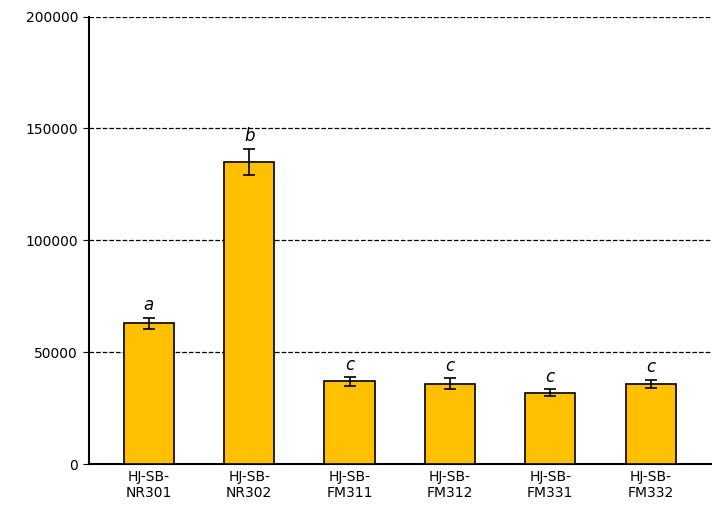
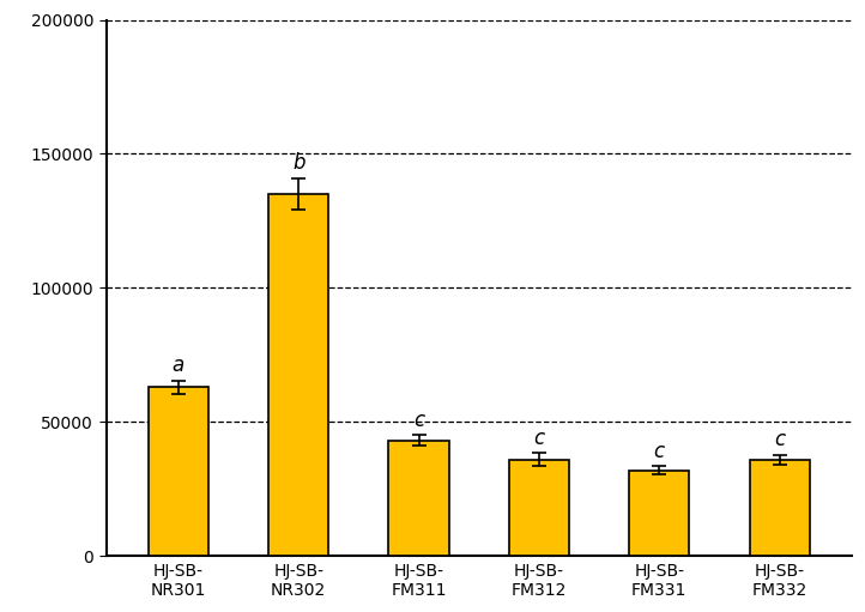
HJ-SB- FM311: 37000 -> 43000
